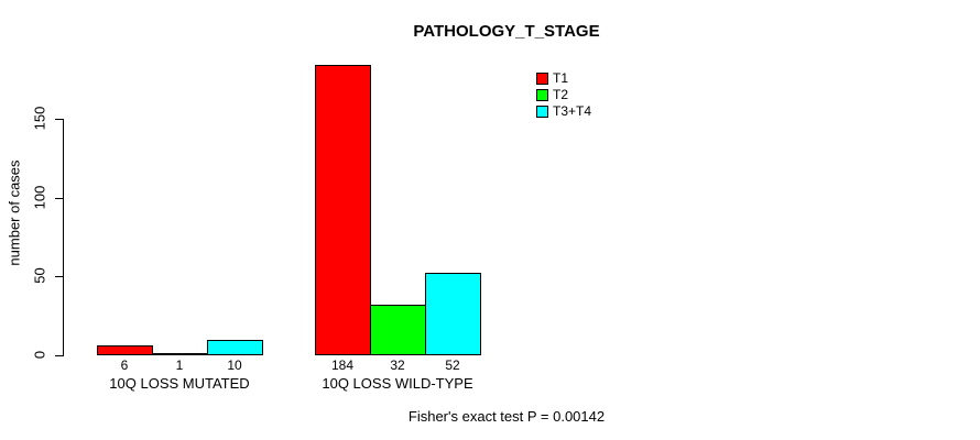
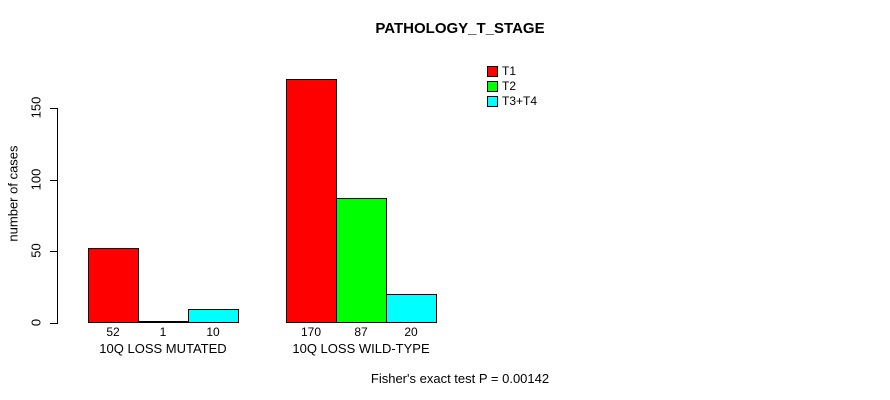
T1/10Q LOSS MUTATED: 6 -> 52
T1/10Q LOSS WILD-TYPE: 184 -> 170
T2/10Q LOSS WILD-TYPE: 32 -> 87
T3+T4/10Q LOSS WILD-TYPE: 52 -> 20
